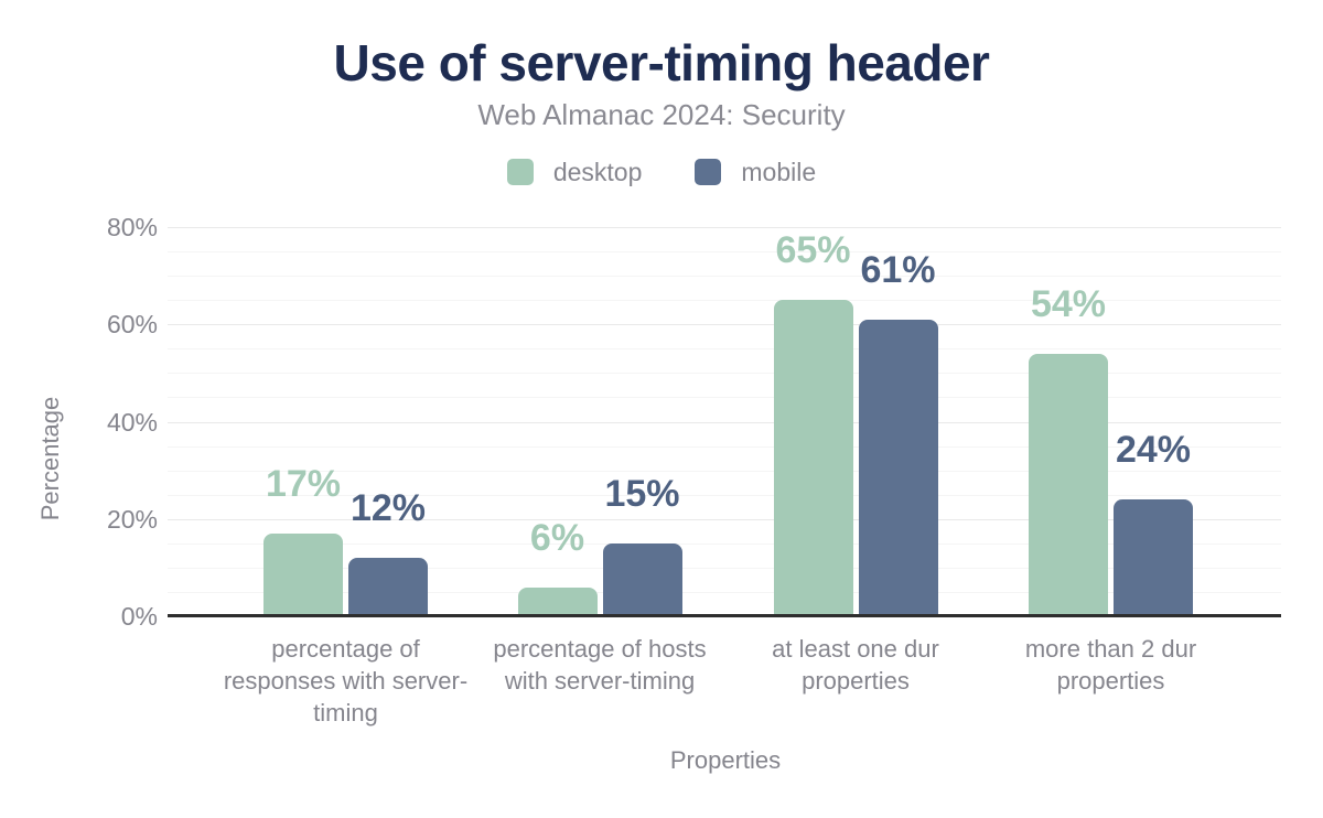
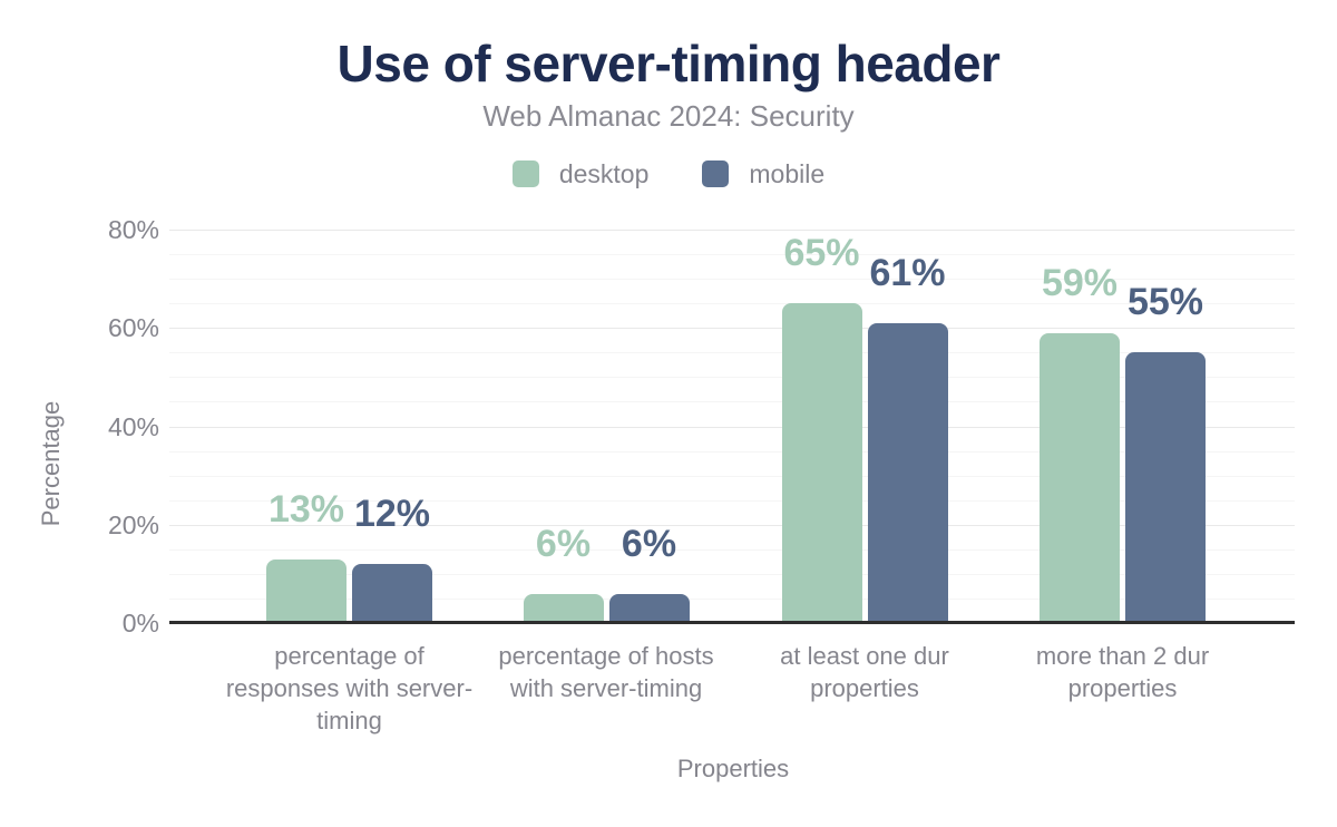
desktop/percentage of responses with server-timing: 17% -> 13%
mobile/percentage of hosts with server-timing: 15% -> 6%
desktop/more than 2 dur properties: 54% -> 59%
mobile/more than 2 dur properties: 24% -> 55%
